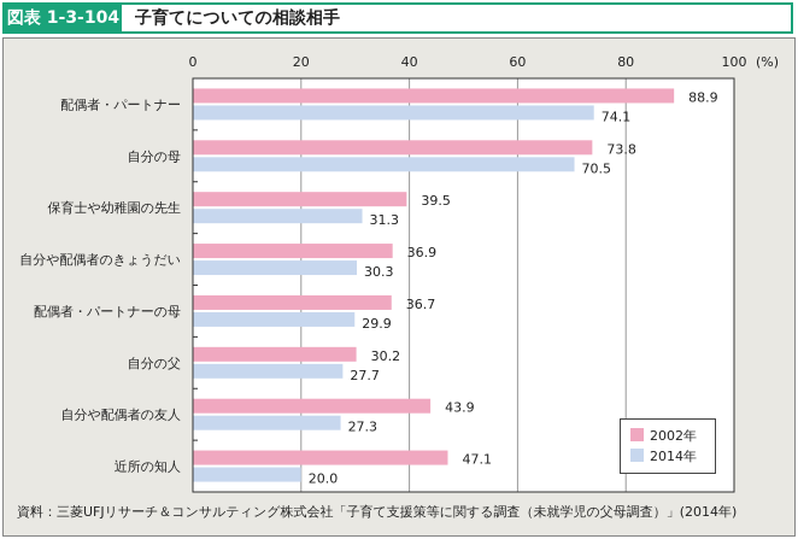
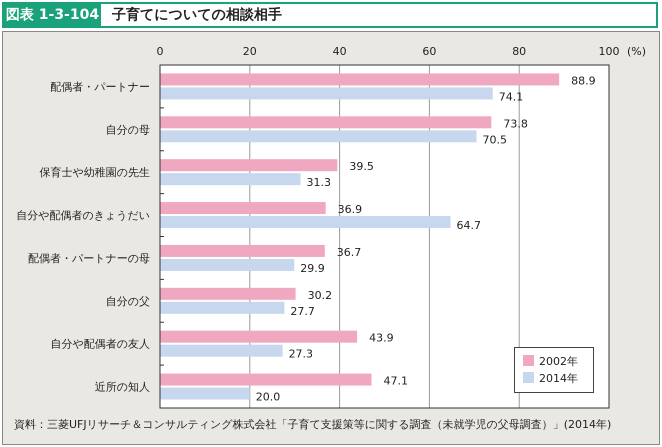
2014年/自分や配偶者のきょうだい: 30.3 -> 64.7
